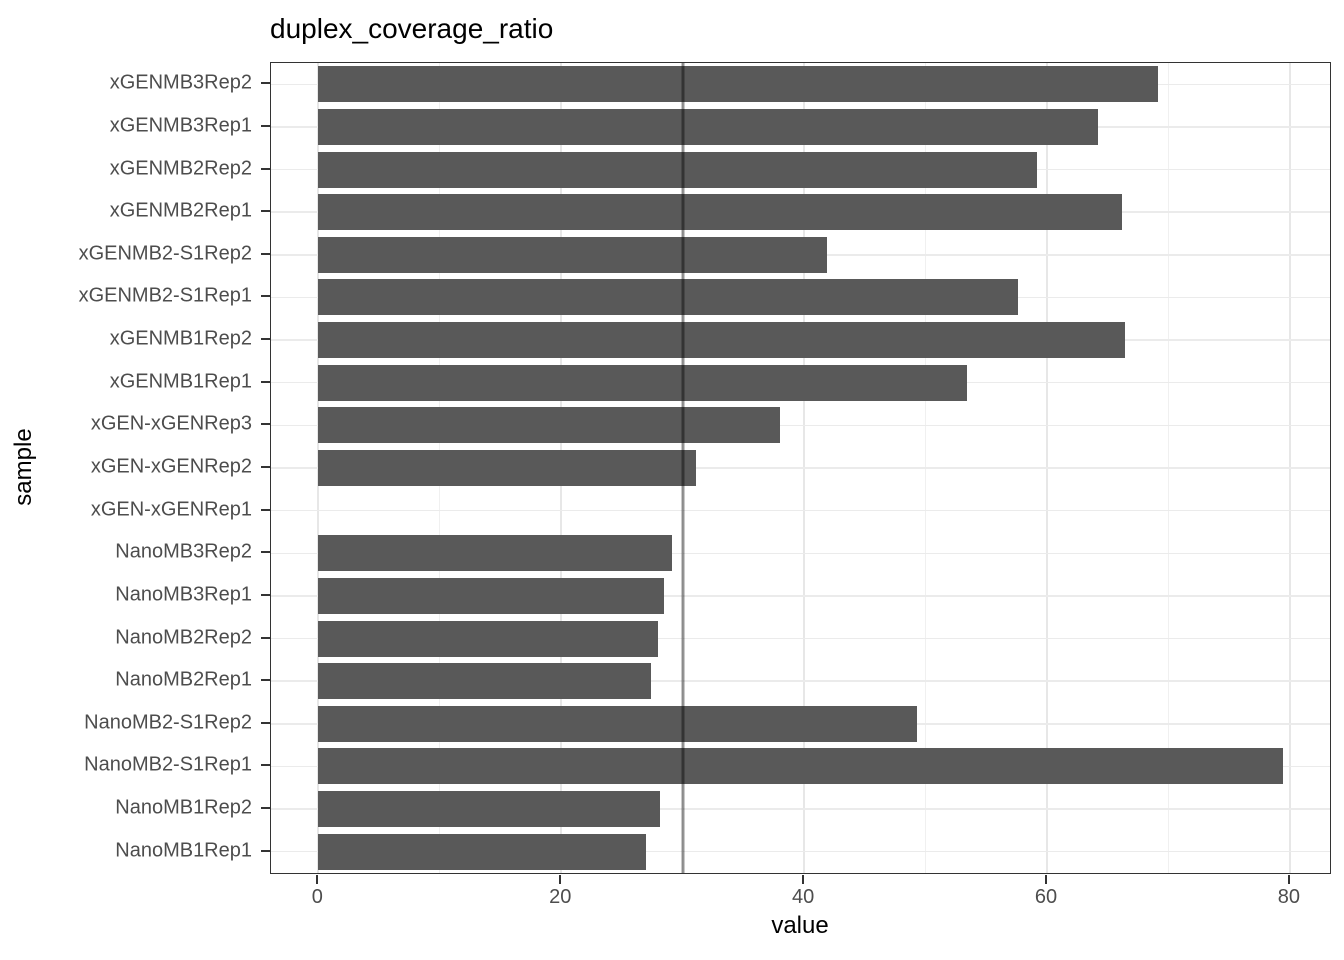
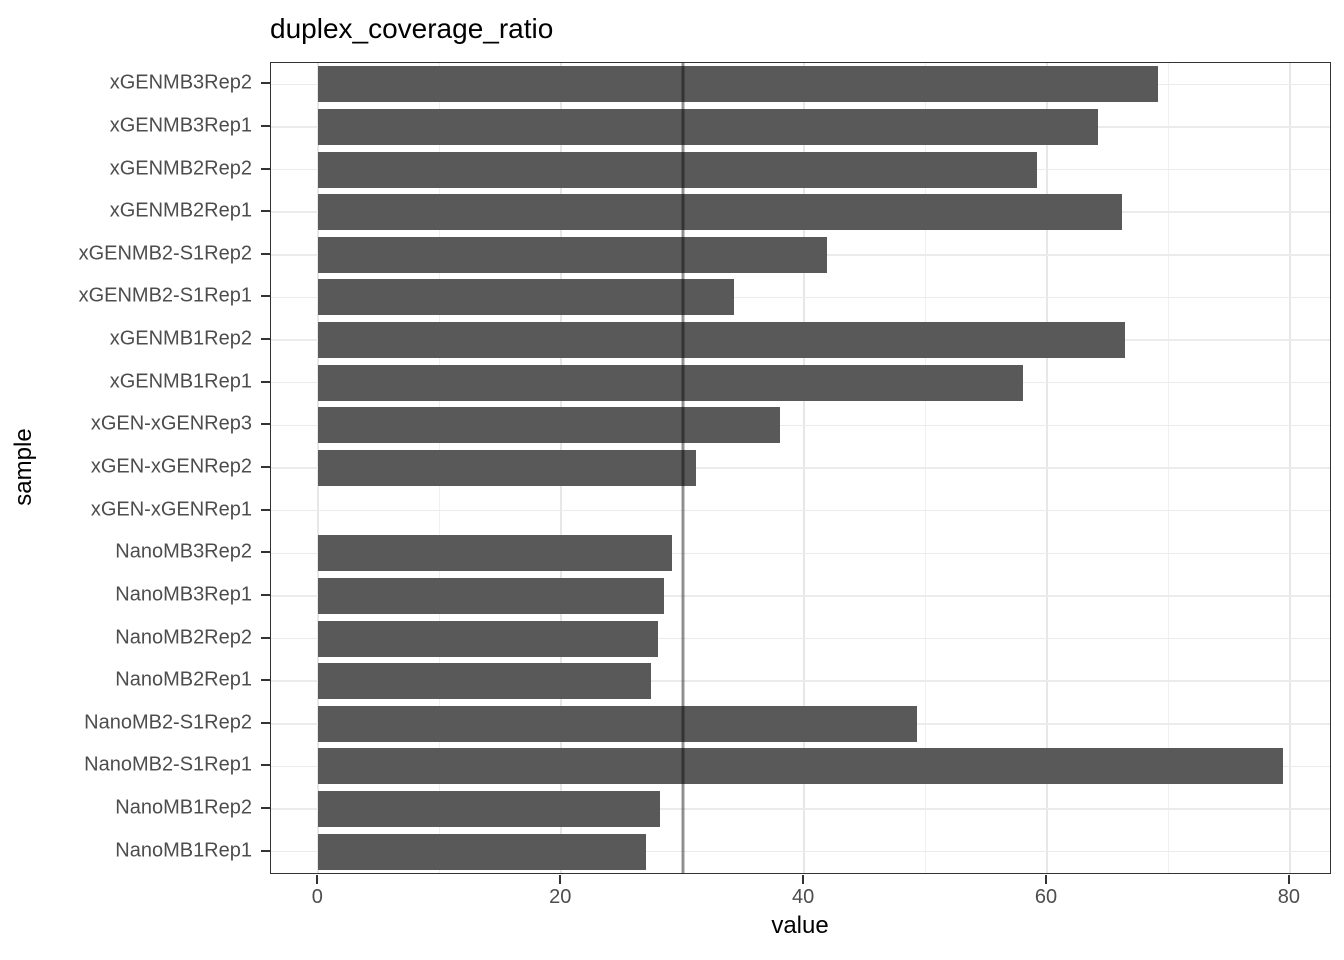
xGENMB2-S1Rep1: 57.6 -> 34.2
xGENMB1Rep1: 53.4 -> 58.0
